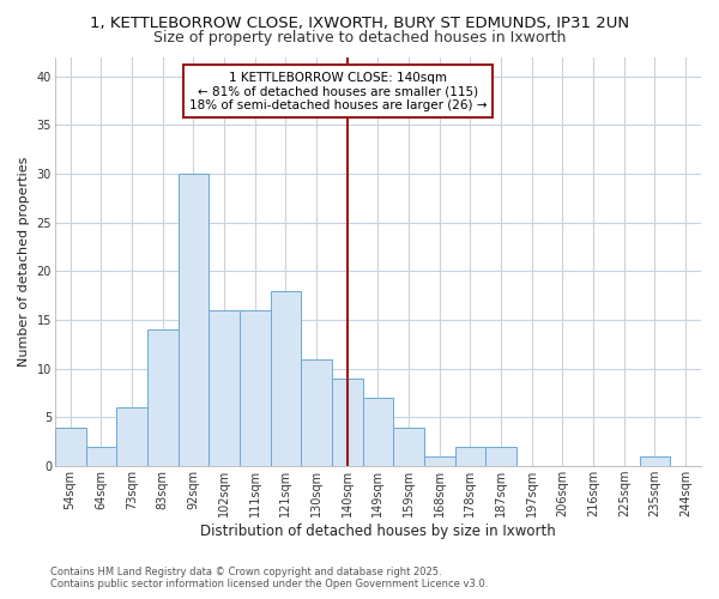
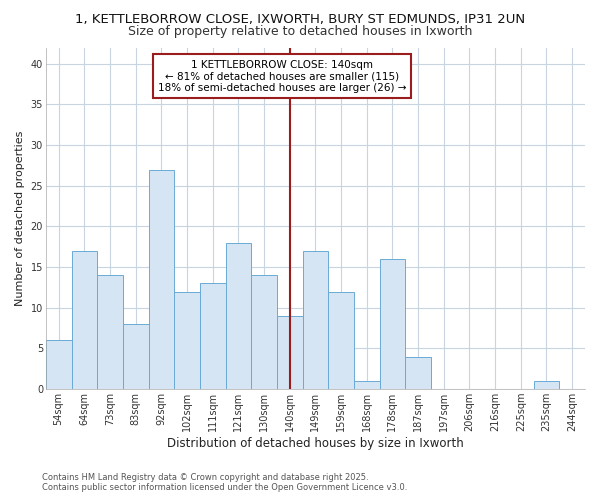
54sqm: 4 -> 6
64sqm: 2 -> 17
73sqm: 6 -> 14
83sqm: 14 -> 8
92sqm: 30 -> 27
102sqm: 16 -> 12
111sqm: 16 -> 13
130sqm: 11 -> 14
149sqm: 7 -> 17
159sqm: 4 -> 12
178sqm: 2 -> 16
187sqm: 2 -> 4
